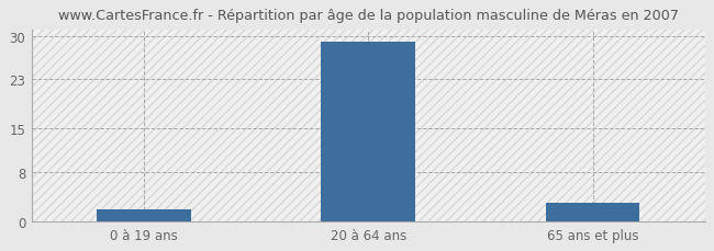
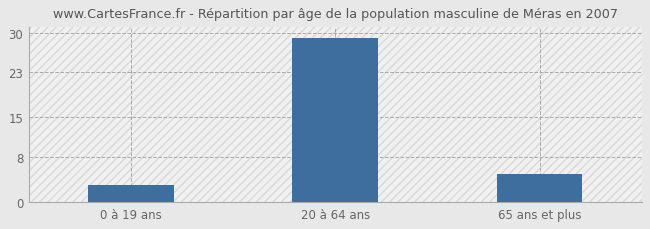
0 à 19 ans: 2 -> 3
65 ans et plus: 3 -> 5
